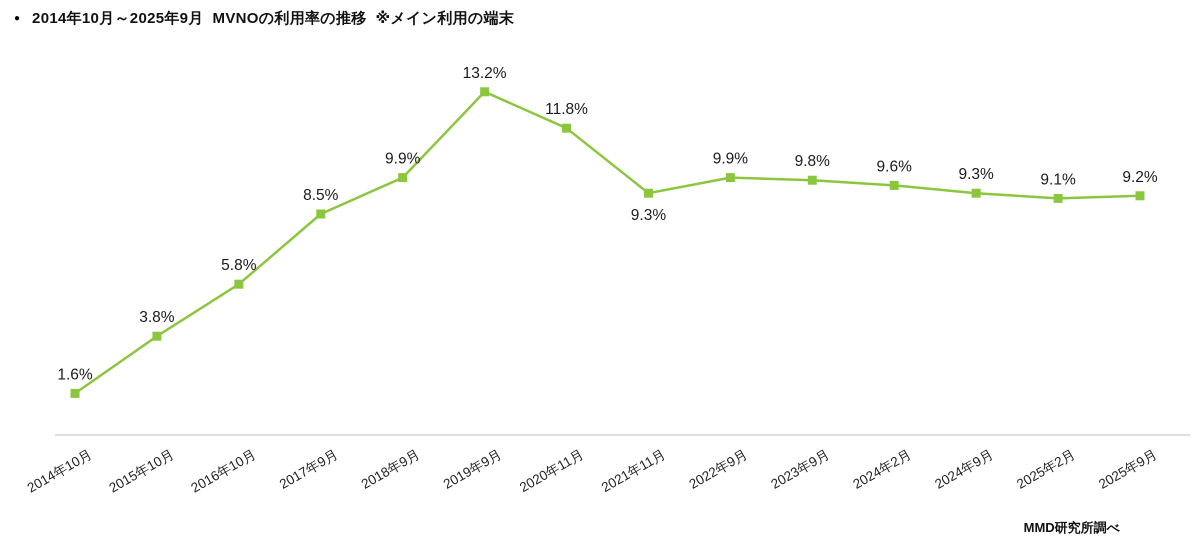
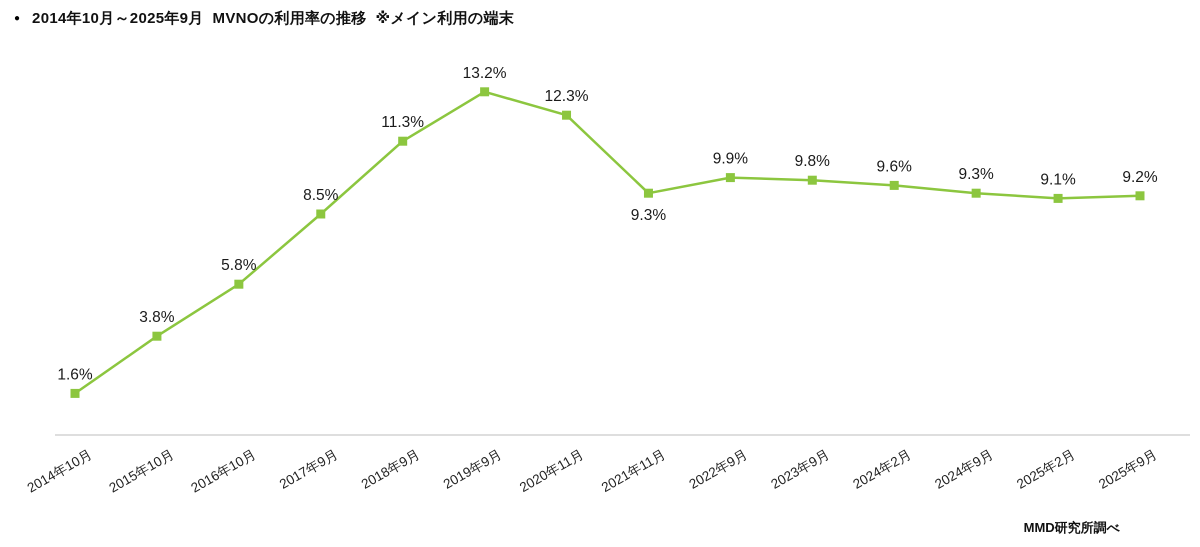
2018年9月: 9.9% -> 11.3%
2020年11月: 11.8% -> 12.3%
